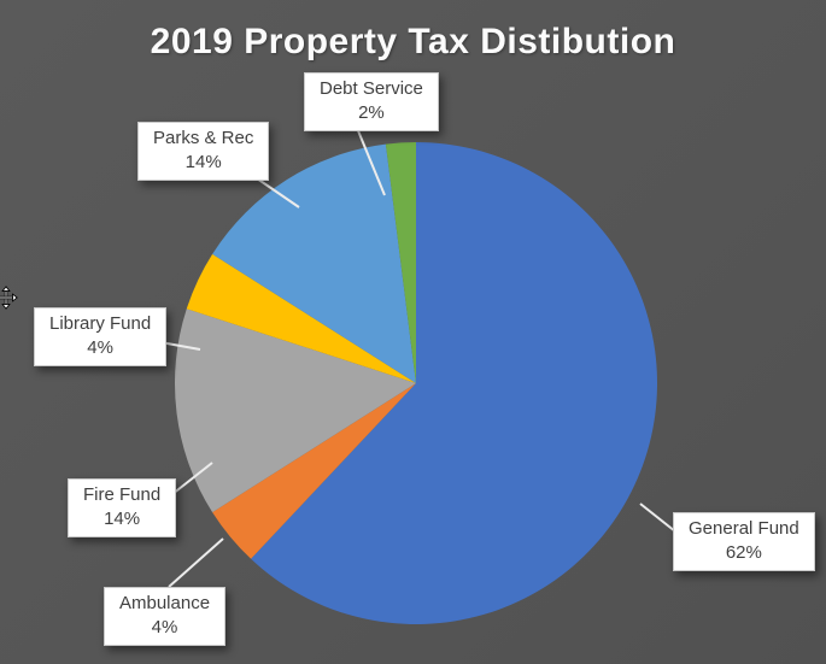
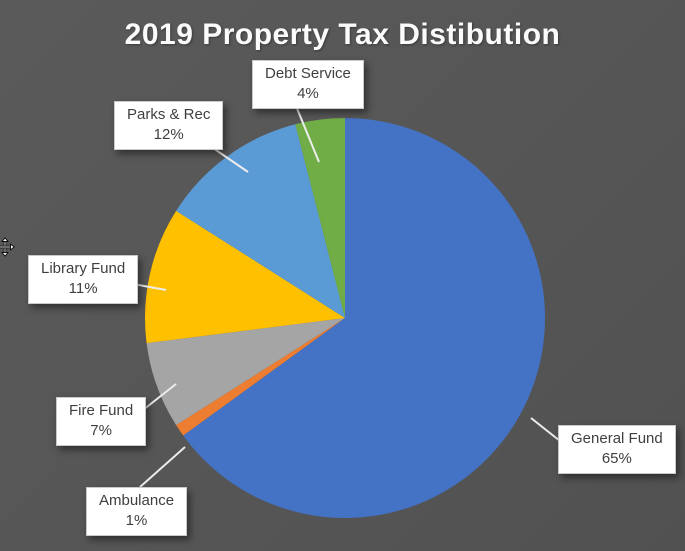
General Fund: 62% -> 65%
Ambulance: 4% -> 1%
Fire Fund: 14% -> 7%
Library Fund: 4% -> 11%
Parks & Rec: 14% -> 12%
Debt Service: 2% -> 4%
